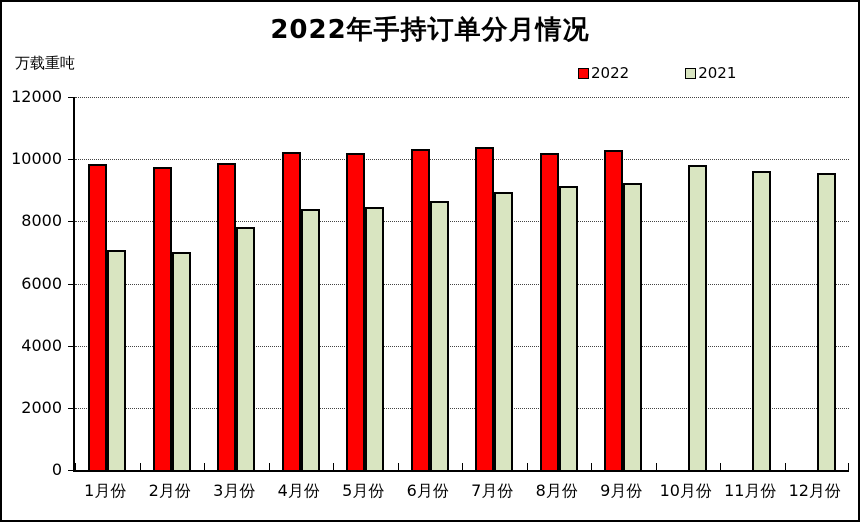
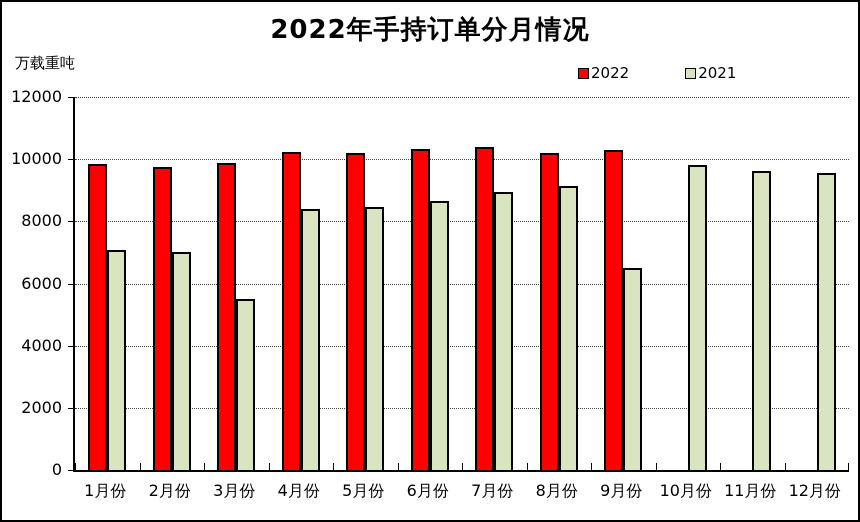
2021/3月份: 7800 -> 5500
2021/9月份: 9200 -> 6500
